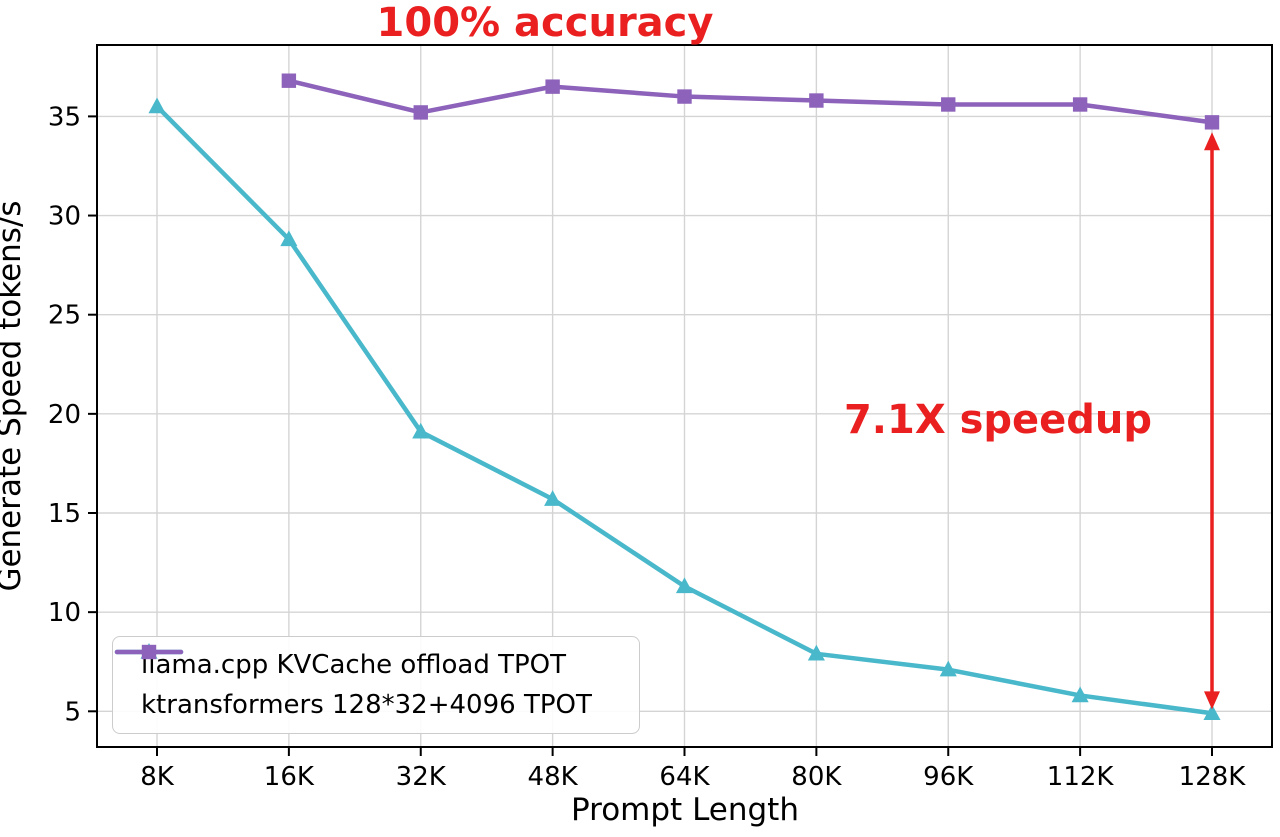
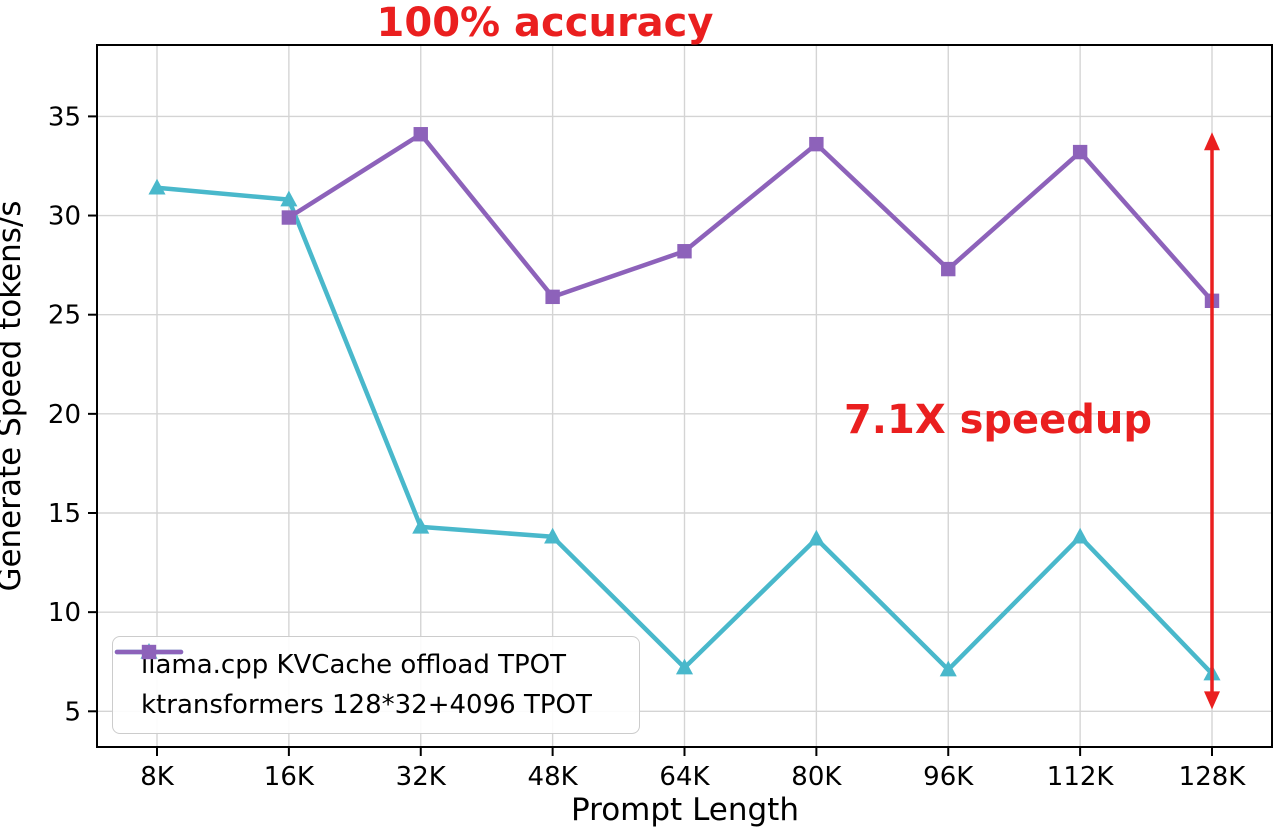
llama.cpp KVCache offload TPOT/8K: 35.5 -> 31.4
llama.cpp KVCache offload TPOT/16K: 28.8 -> 30.8
ktransformers 128*32+4096 TPOT/16K: 36.8 -> 29.9
llama.cpp KVCache offload TPOT/32K: 19.1 -> 14.3
ktransformers 128*32+4096 TPOT/32K: 35.2 -> 34.1
llama.cpp KVCache offload TPOT/48K: 15.7 -> 13.8
ktransformers 128*32+4096 TPOT/48K: 36.5 -> 25.9
llama.cpp KVCache offload TPOT/64K: 11.3 -> 7.2
ktransformers 128*32+4096 TPOT/64K: 36.0 -> 28.2
llama.cpp KVCache offload TPOT/80K: 7.9 -> 13.7
ktransformers 128*32+4096 TPOT/80K: 35.8 -> 33.6
ktransformers 128*32+4096 TPOT/96K: 35.6 -> 27.3
llama.cpp KVCache offload TPOT/112K: 5.8 -> 13.8
ktransformers 128*32+4096 TPOT/112K: 35.6 -> 33.2
llama.cpp KVCache offload TPOT/128K: 4.9 -> 6.9
ktransformers 128*32+4096 TPOT/128K: 34.7 -> 25.7
